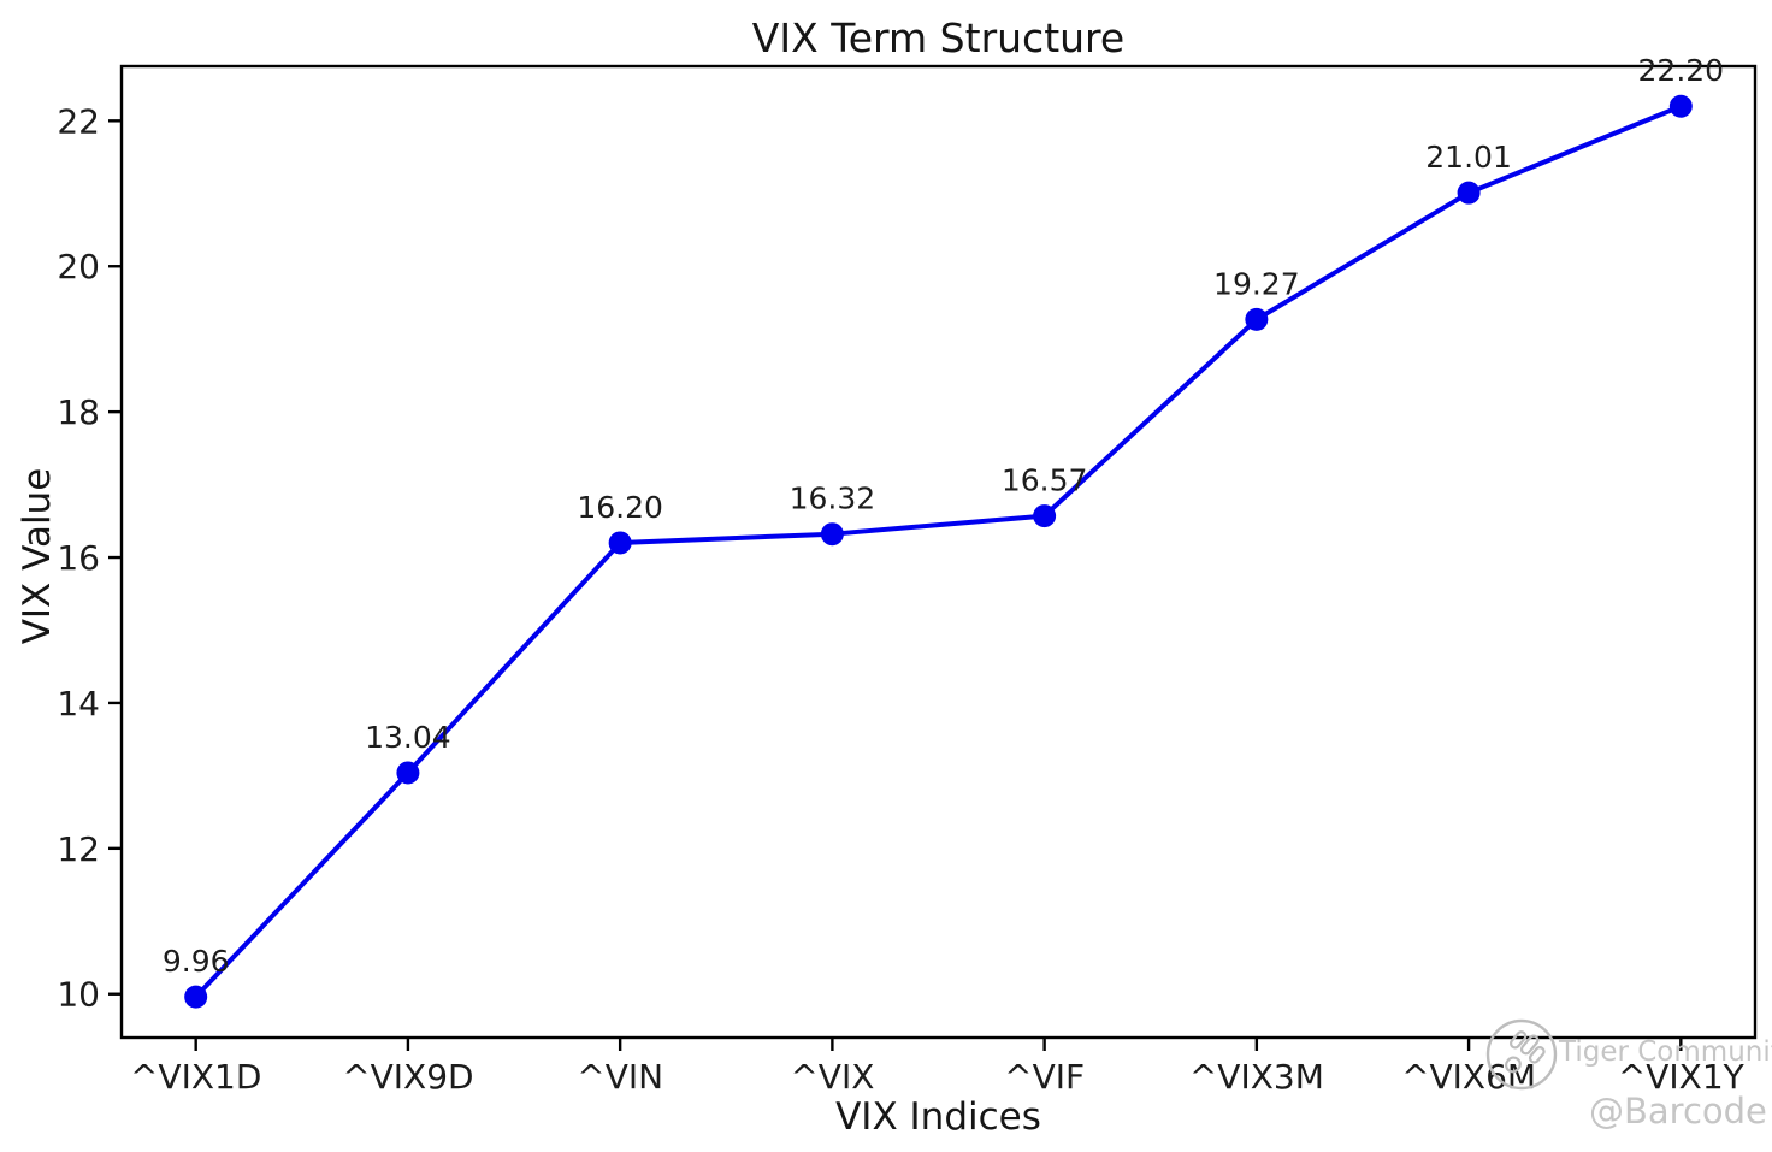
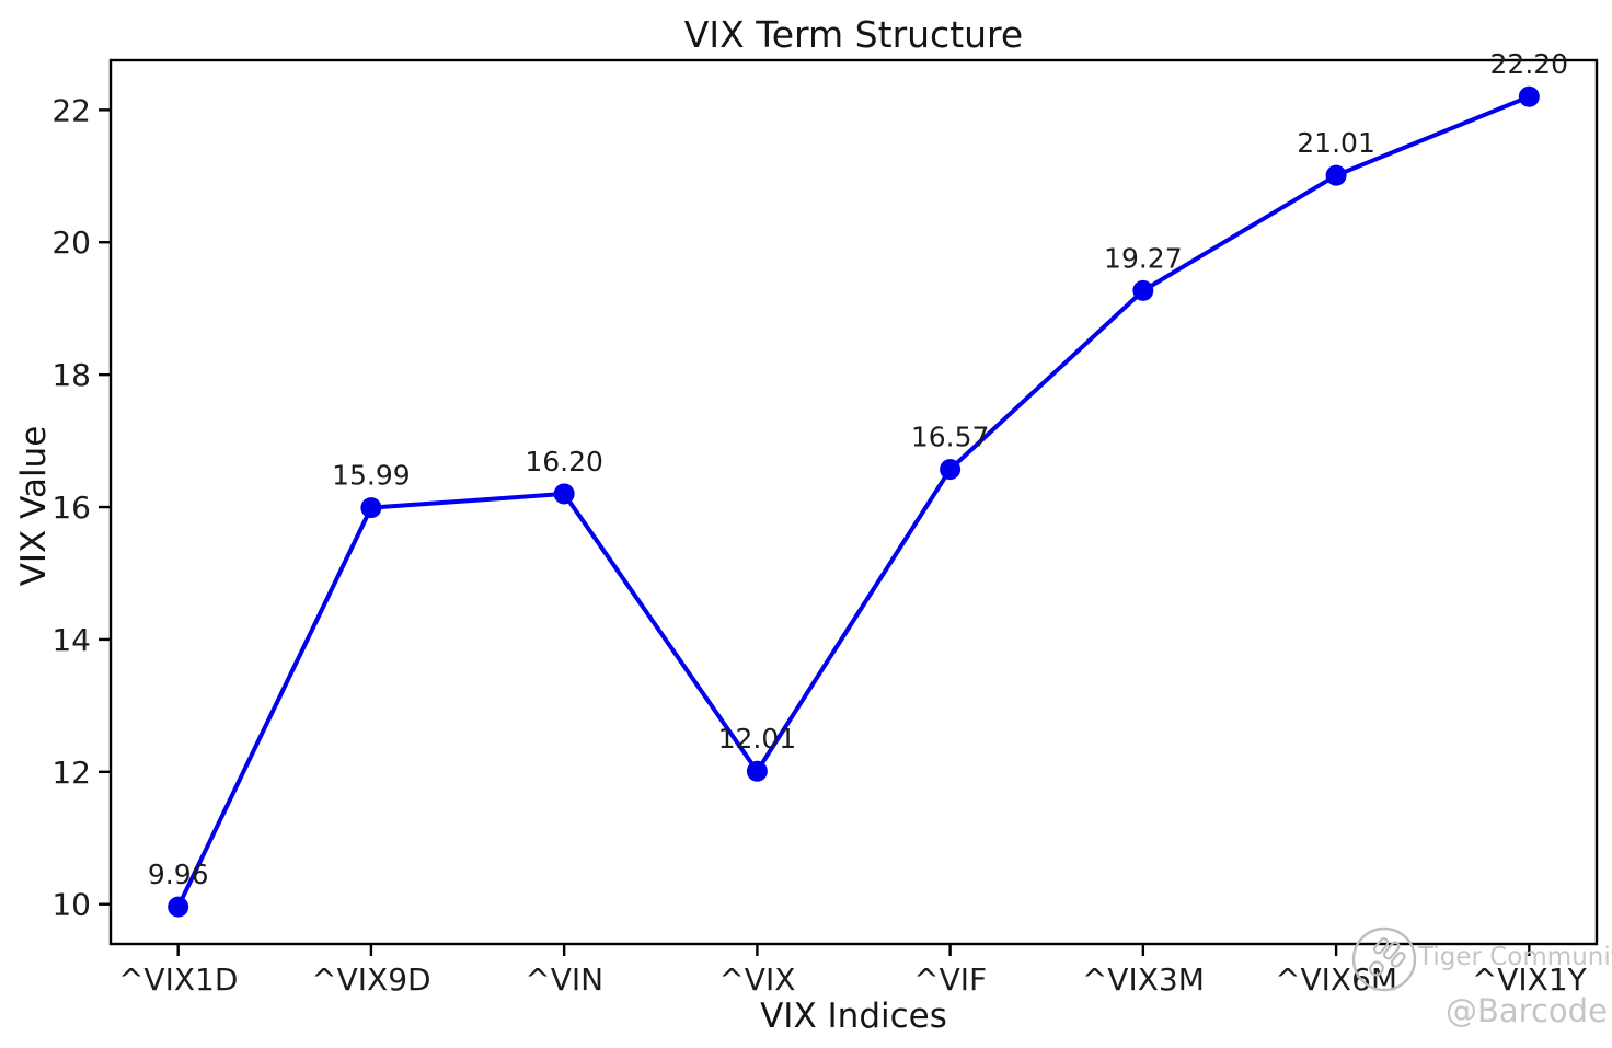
^VIX9D: 13.04 -> 15.99
^VIX: 16.32 -> 12.01
